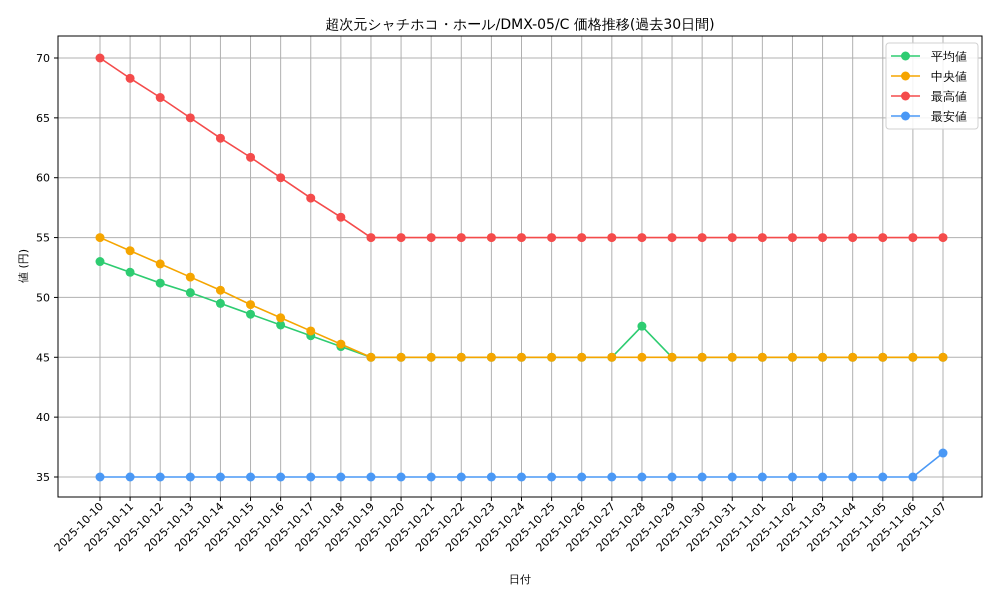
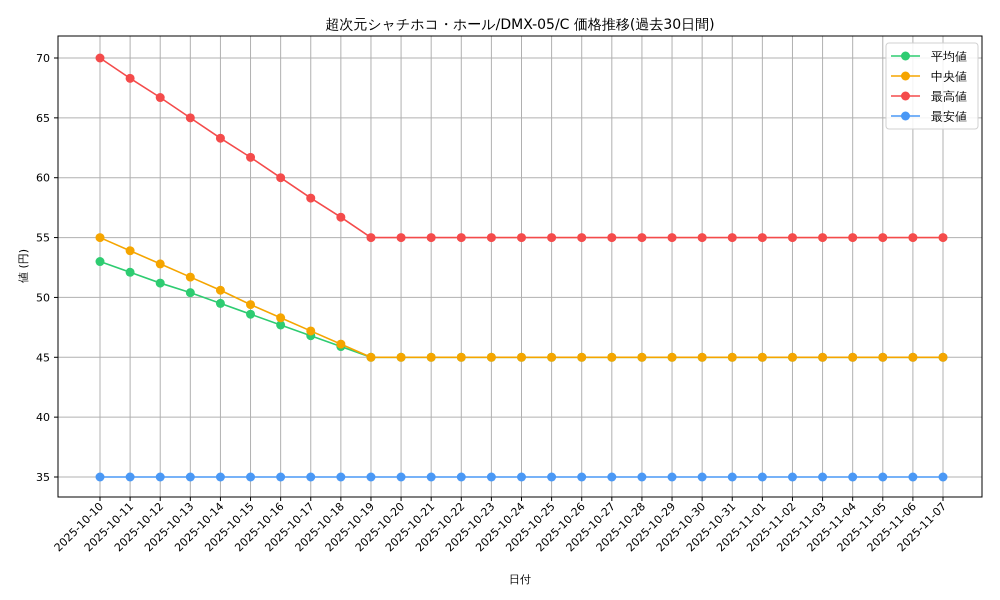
平均値/2025-10-28: 47.6 -> 45.0
最安値/2025-11-07: 37 -> 35
